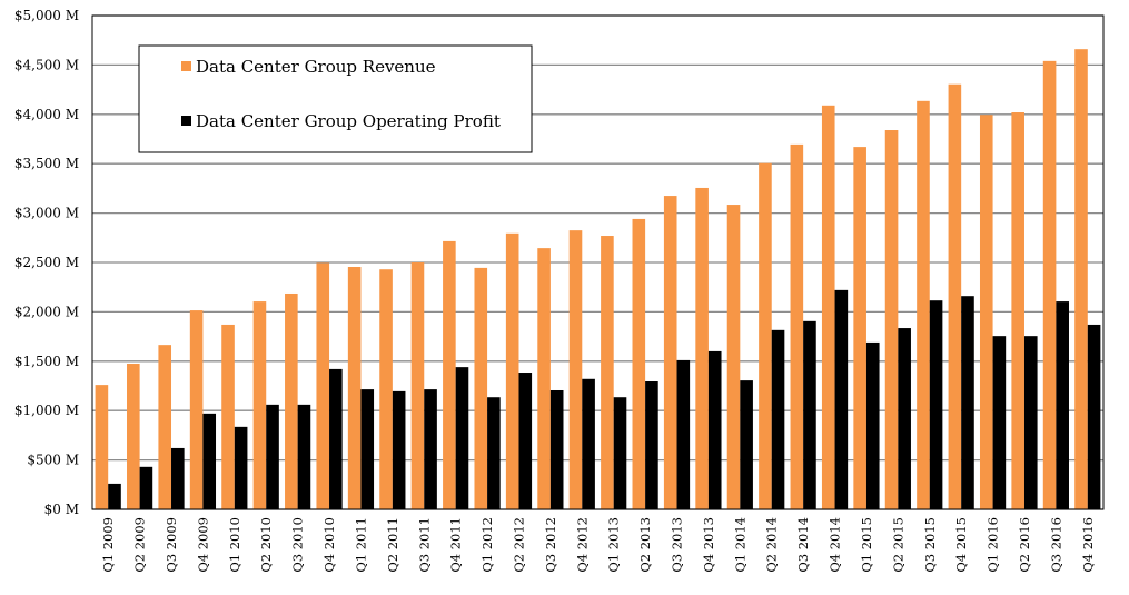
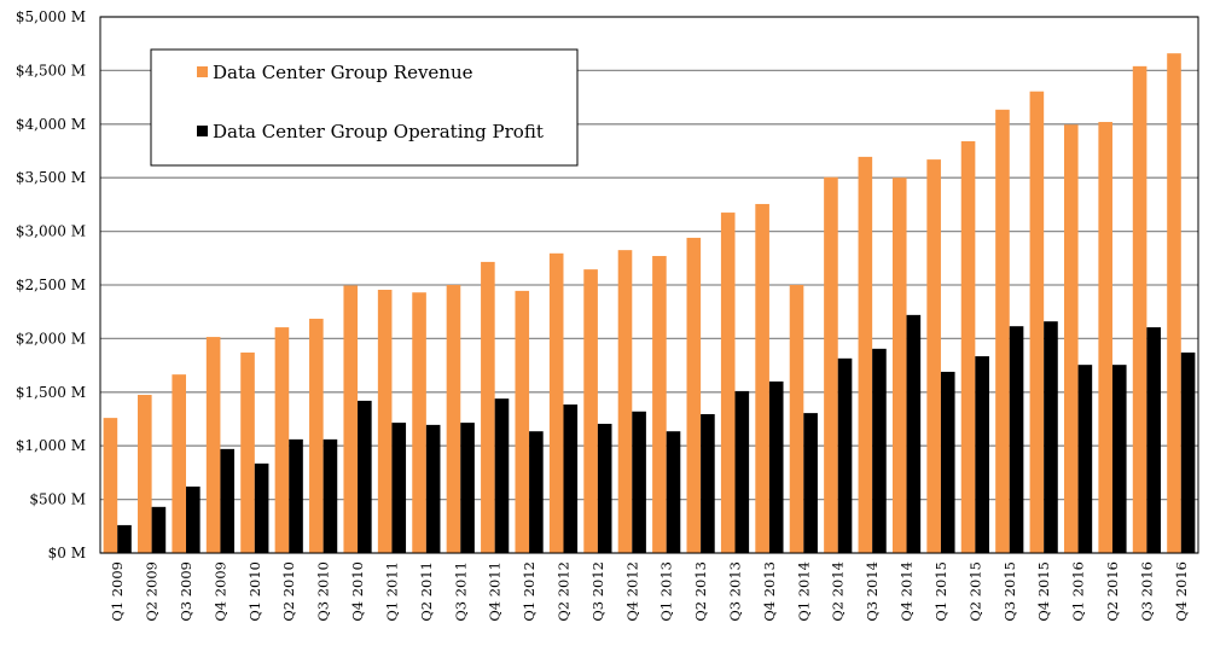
Data Center Group Revenue/Q1 2014: $3100M -> $2500M
Data Center Group Revenue/Q4 2014: $4100M -> $3500M
